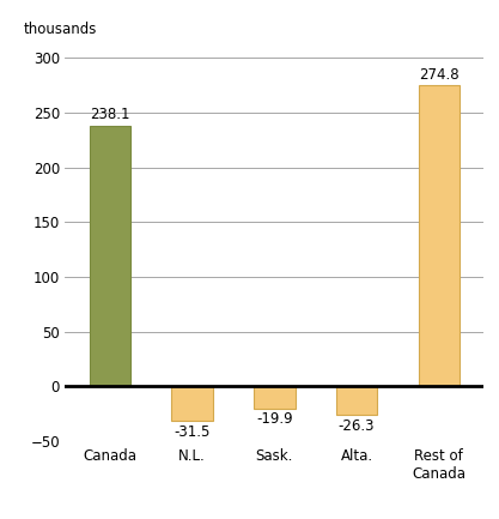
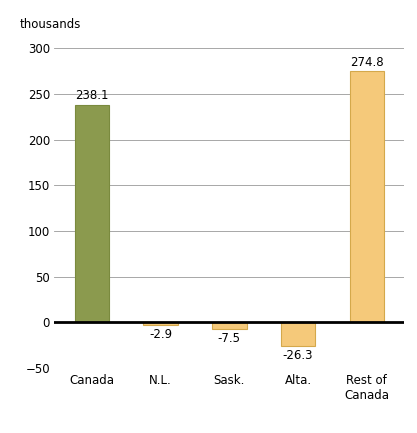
N.L.: -31.5 -> -2.9
Sask.: -19.9 -> -7.5
